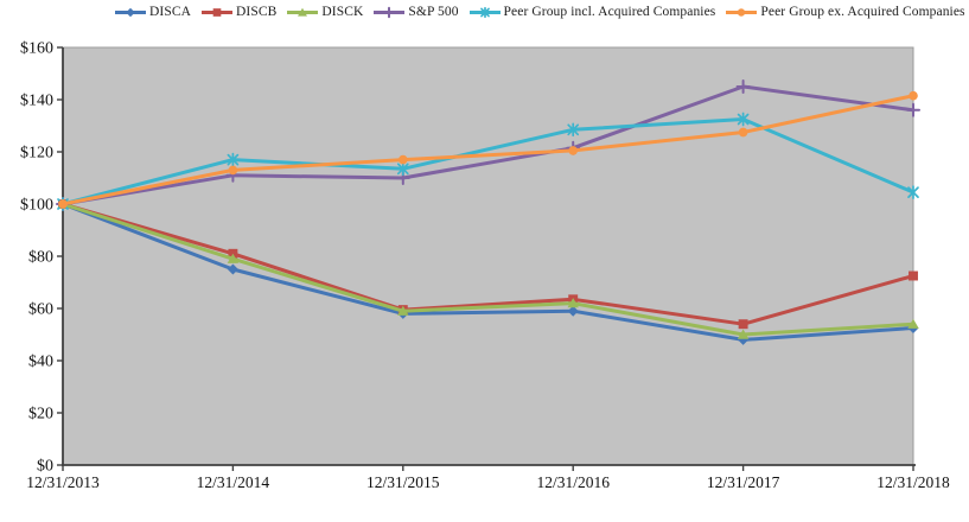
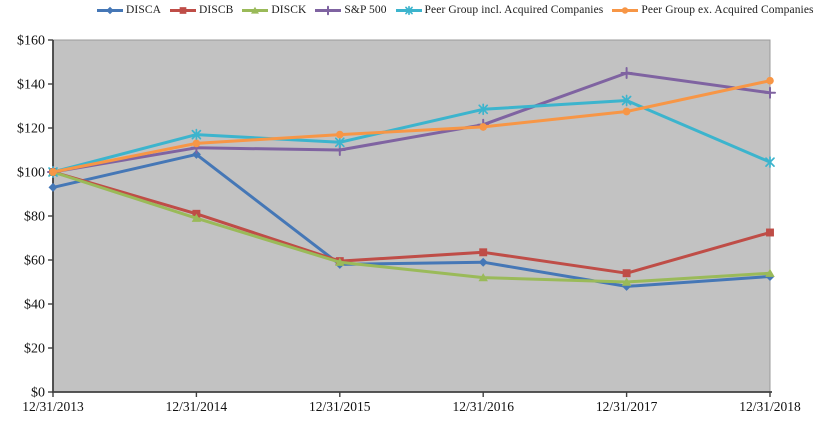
DISCA/12/31/2013: $100 -> $93
DISCA/12/31/2014: $75 -> $108
DISCK/12/31/2016: $62 -> $52
